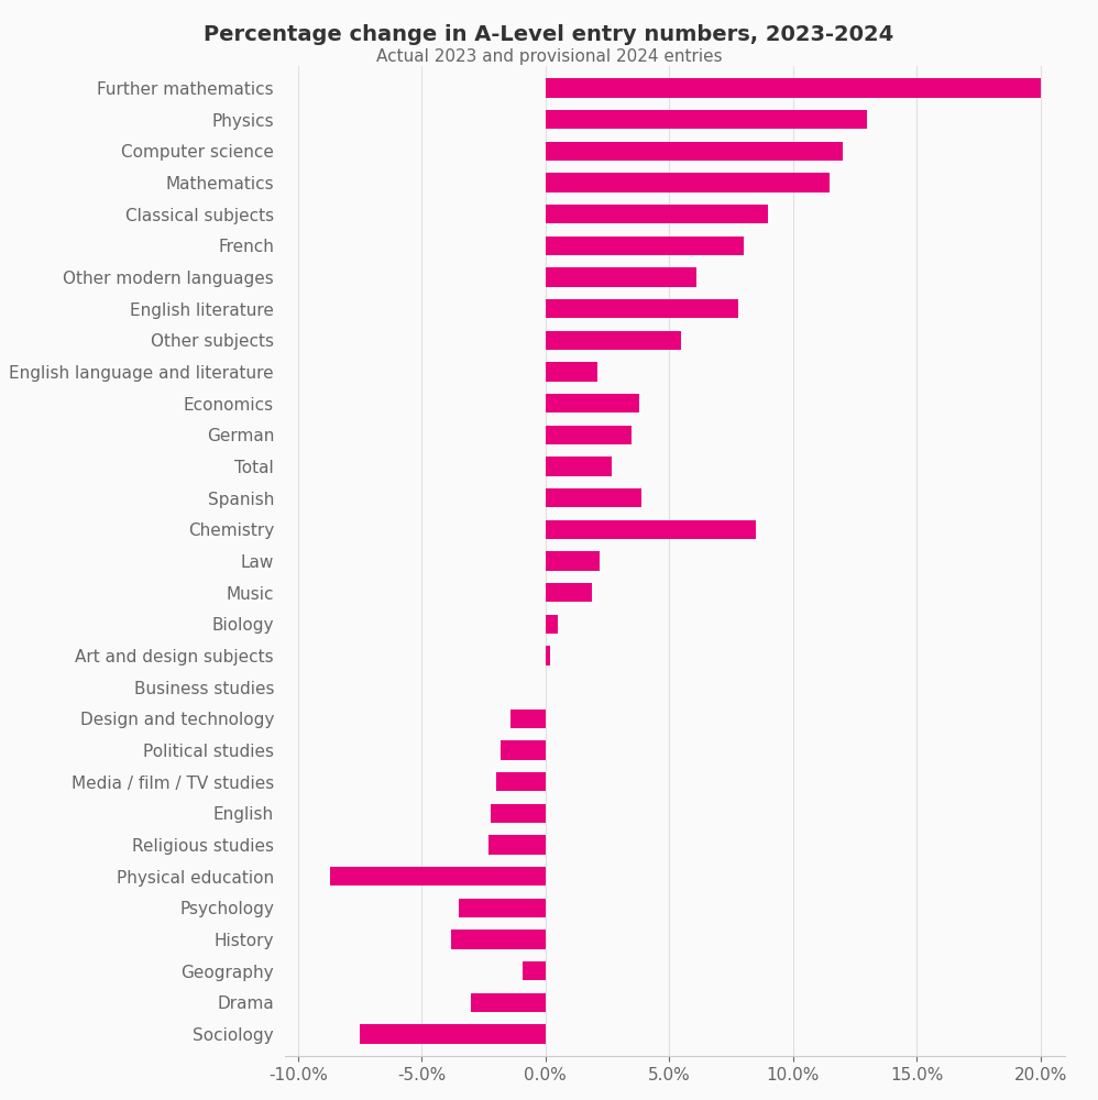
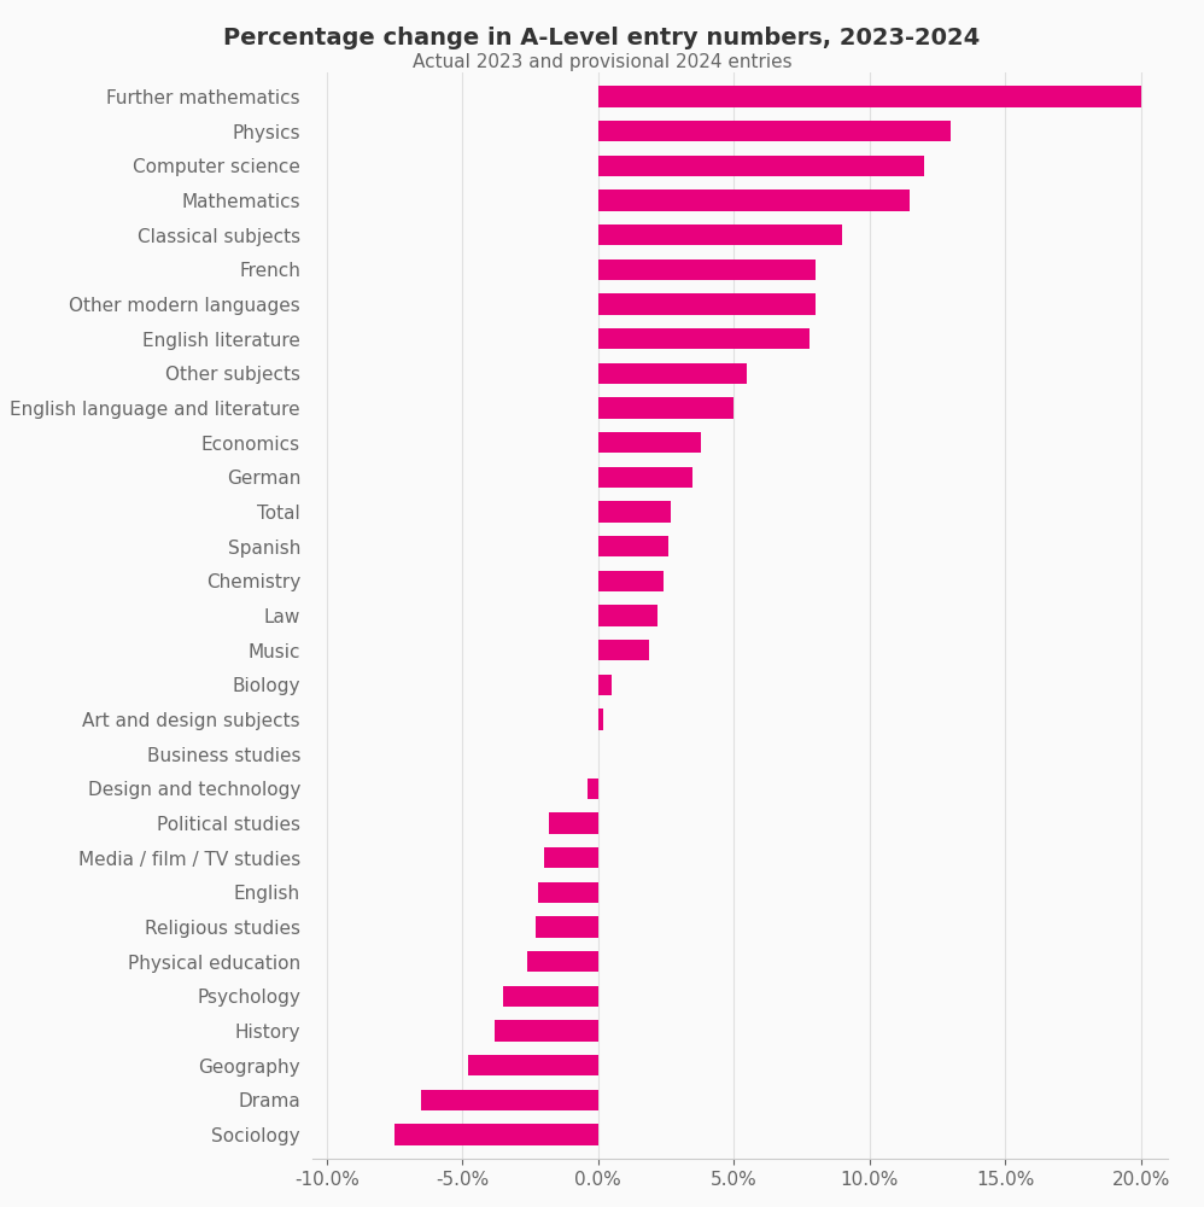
Other modern languages: 6.1% -> 8.0%
English language and literature: 2.1% -> 5.0%
Spanish: 3.9% -> 2.6%
Chemistry: 8.5% -> 2.4%
Design and technology: -1.4% -> -0.4%
Physical education: -8.7% -> -2.6%
Geography: -0.9% -> -4.8%
Drama: -3.0% -> -6.5%
